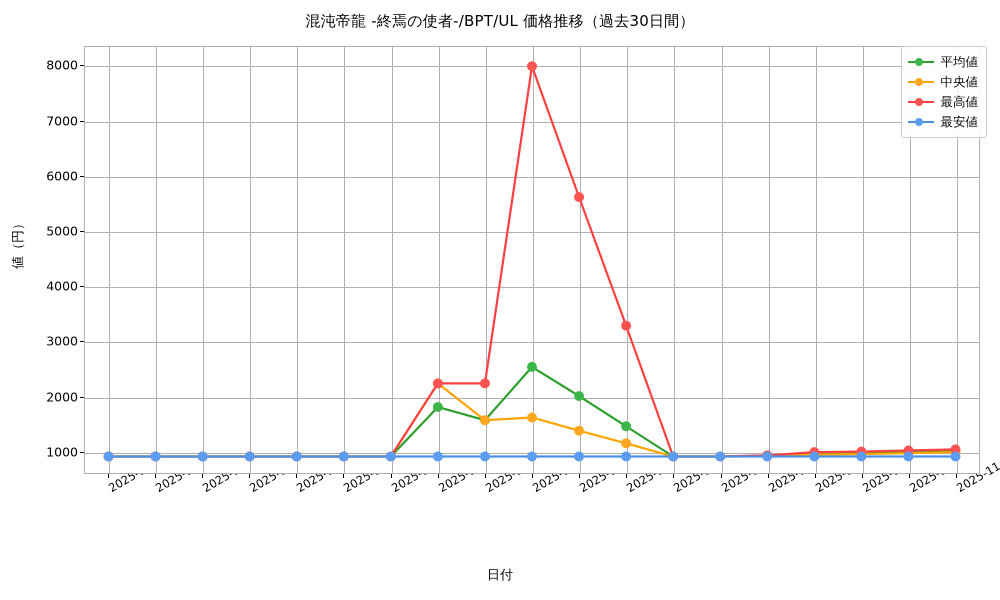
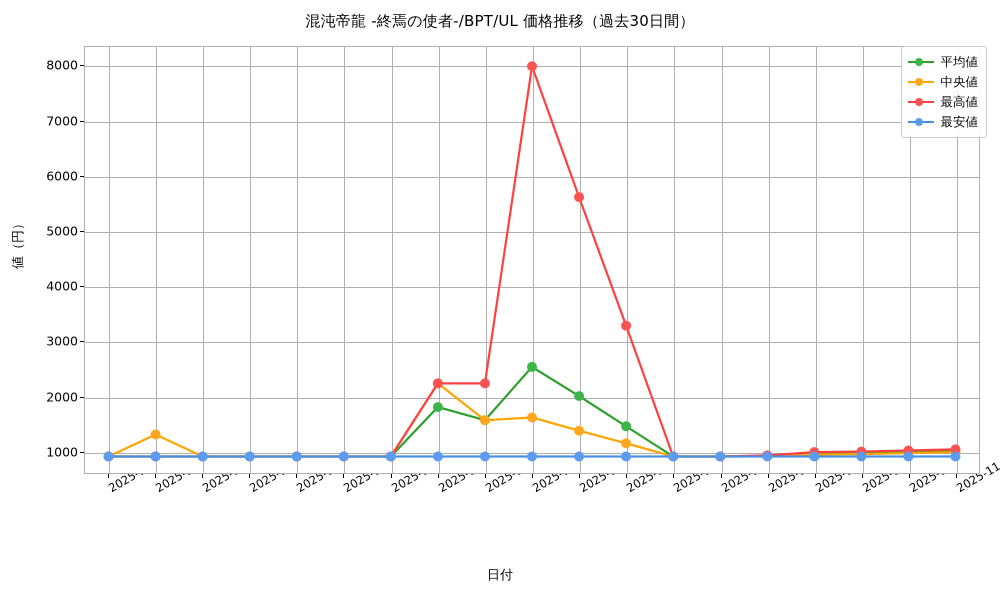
中央値/2025-10-26: 900 -> 1300
